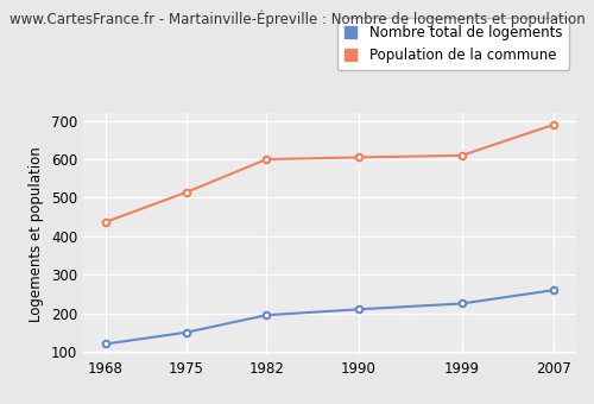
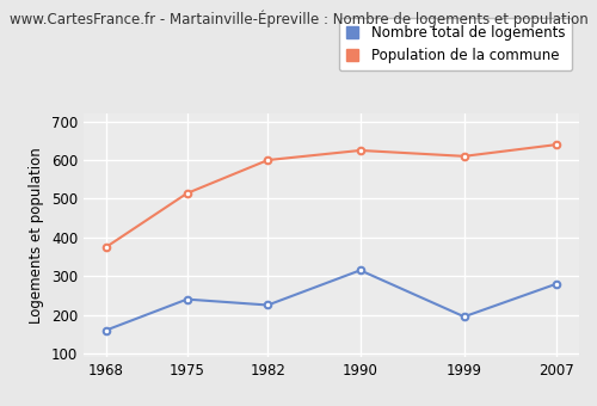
Nombre total de logements/1968: 120 -> 160
Population de la commune/1968: 437 -> 375
Nombre total de logements/1975: 150 -> 240
Nombre total de logements/1982: 195 -> 225
Nombre total de logements/1990: 210 -> 315
Population de la commune/1990: 605 -> 625
Nombre total de logements/1999: 225 -> 195
Nombre total de logements/2007: 260 -> 280
Population de la commune/2007: 690 -> 640
